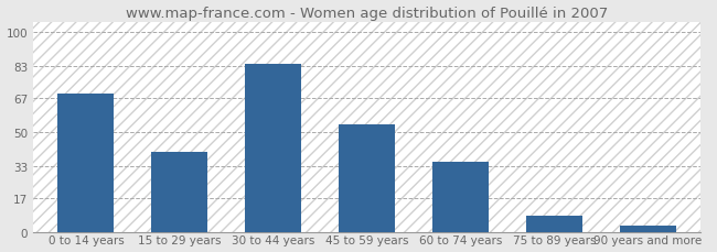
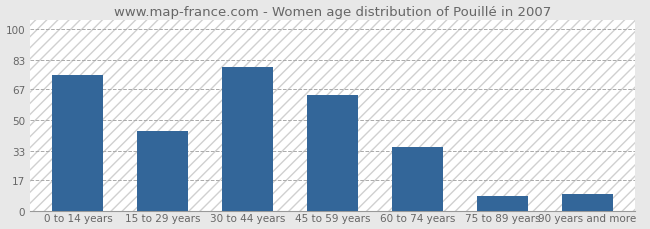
0 to 14 years: 69 -> 75
15 to 29 years: 40 -> 44
30 to 44 years: 84 -> 79
45 to 59 years: 54 -> 64
90 years and more: 3 -> 9
